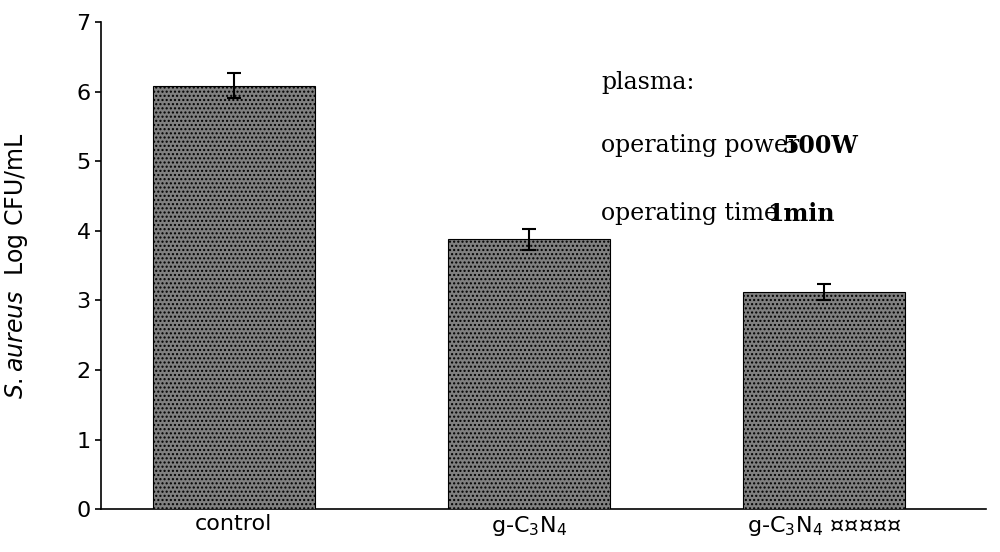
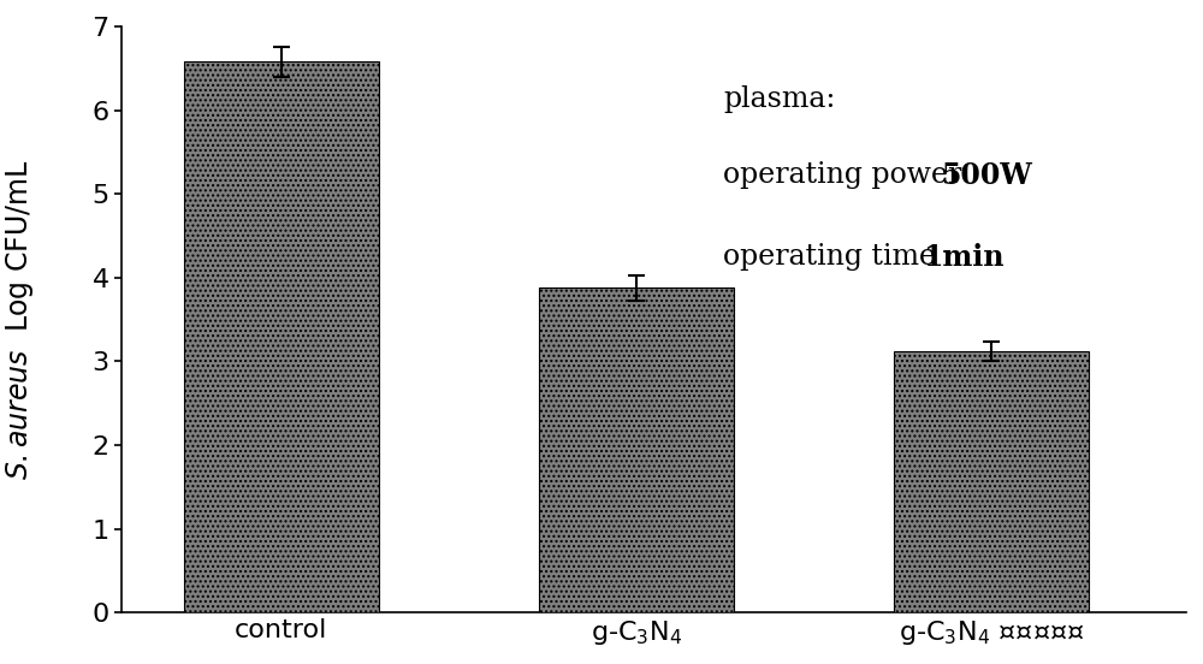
control: 6.08 -> 6.58
